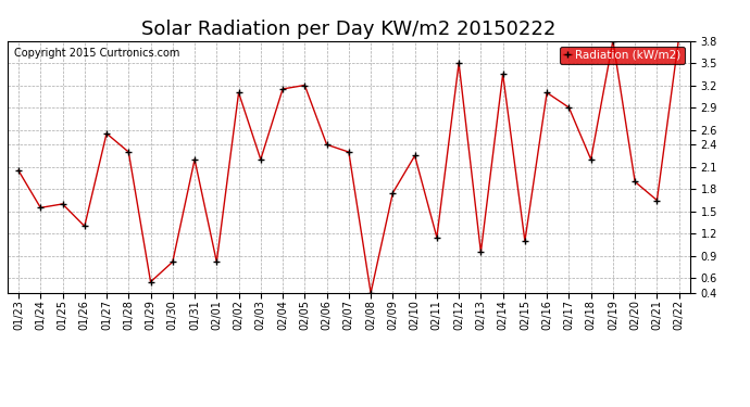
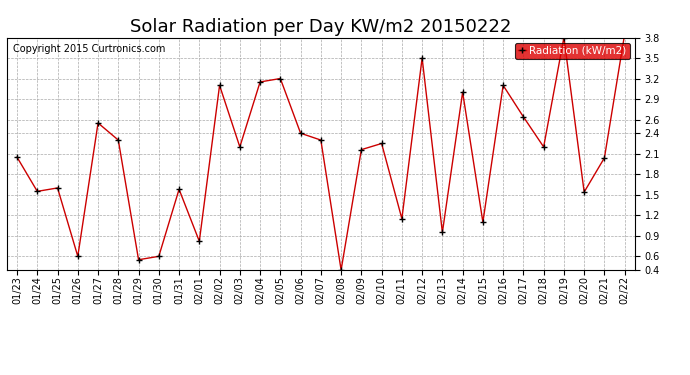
01/26: 1.30 -> 0.60
01/30: 0.82 -> 0.60
01/31: 2.20 -> 1.58
02/09: 1.75 -> 2.16
02/14: 3.35 -> 3.00
02/17: 2.90 -> 2.64
02/20: 1.90 -> 1.54
02/21: 1.65 -> 2.04
